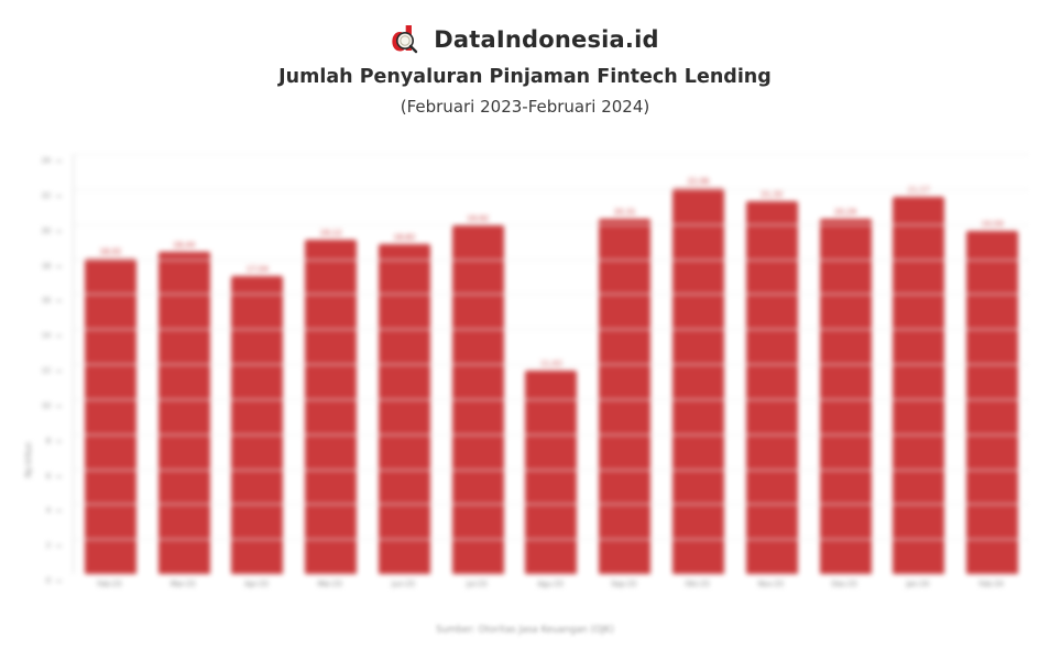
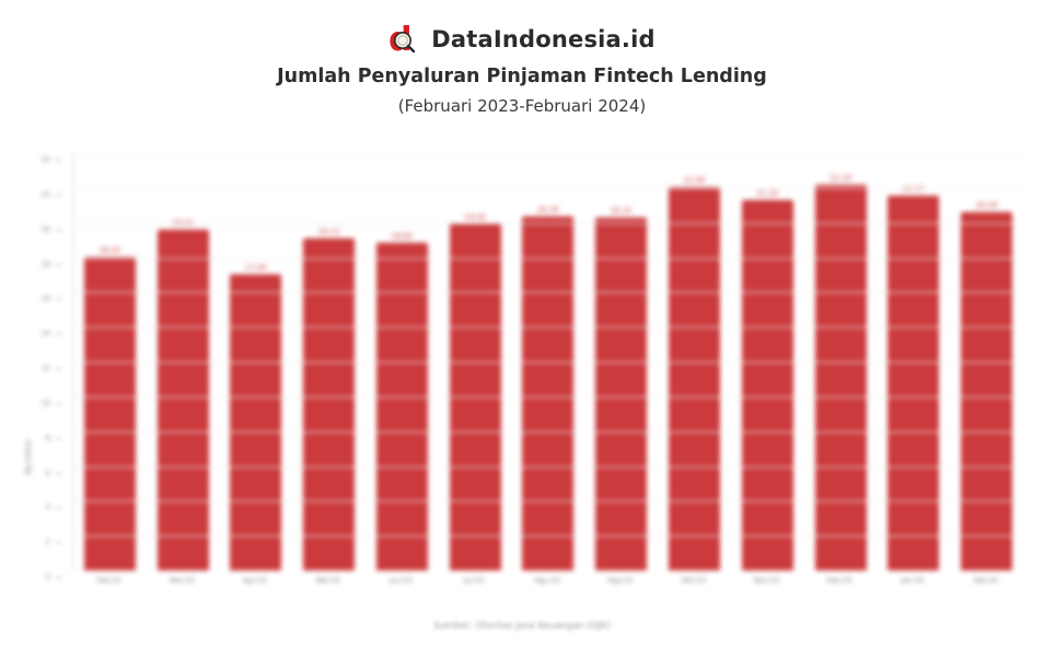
Mar-23: 18,44 -> 19,62
Agu-23: 11,62 -> 20,35
Des-23: 20,29 -> 22,19
Feb-24: 19,58 -> 20,59
